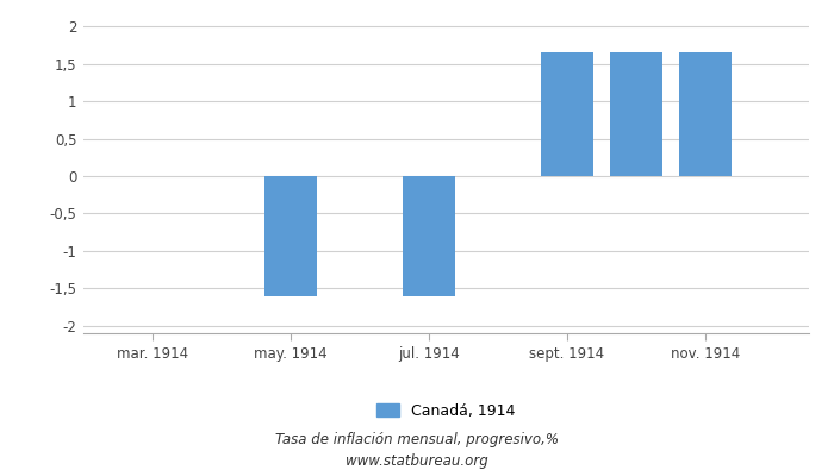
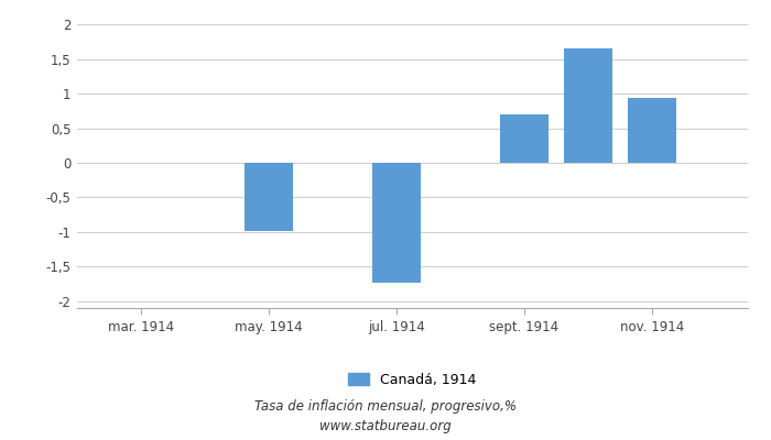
may. 1914: -1,61 -> -0,98
jul. 1914: -1,61 -> -1,74
sept. 1914: 1,65 -> 0,70
nov. 1914: 1,65 -> 0,94
